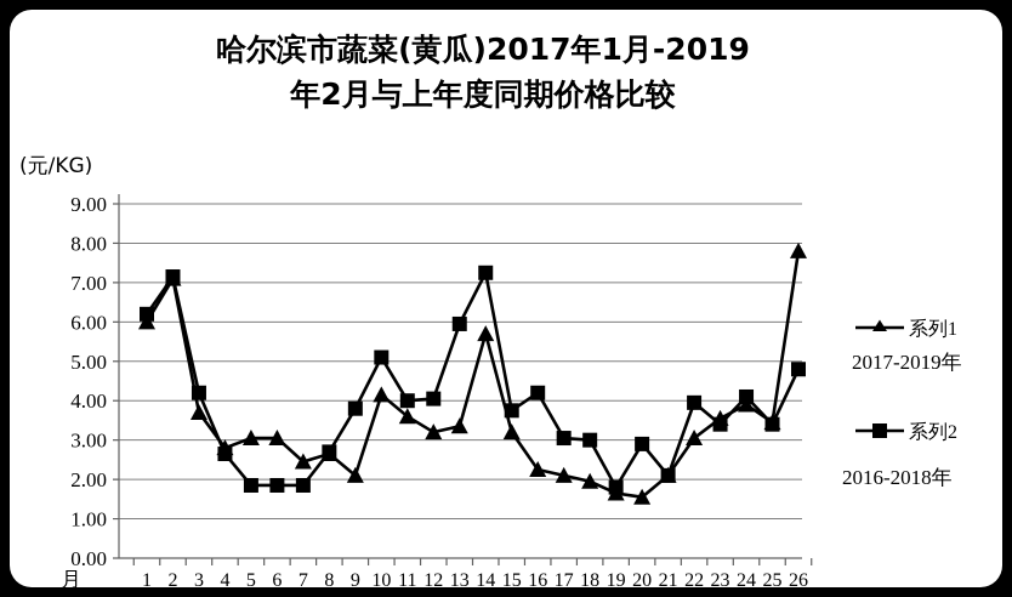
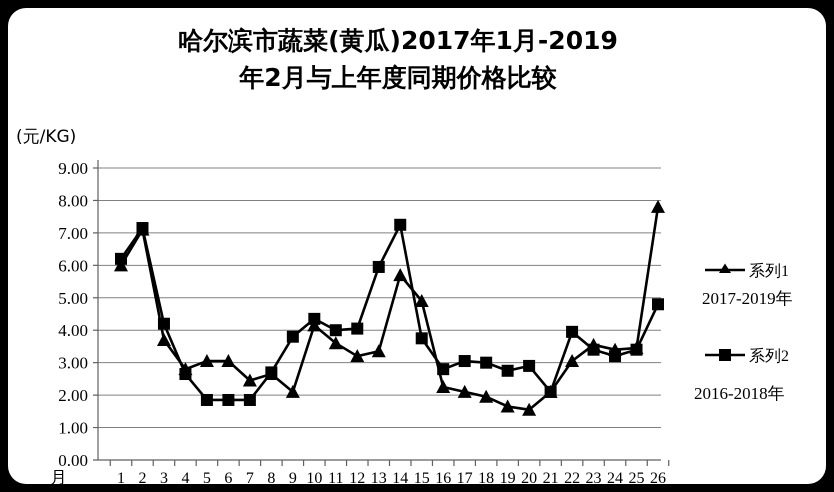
系列2/10: 5.1 -> 4.3
系列1/15: 3.2 -> 4.9
系列2/16: 4.2 -> 2.8
系列2/19: 1.8 -> 2.8
系列1/24: 3.9 -> 3.4
系列2/24: 4.1 -> 3.2
